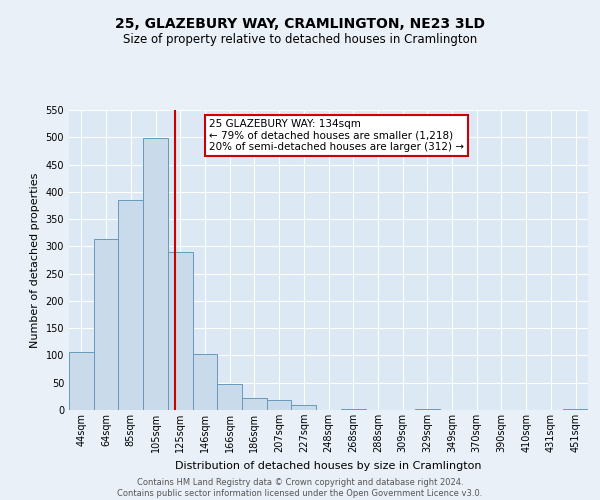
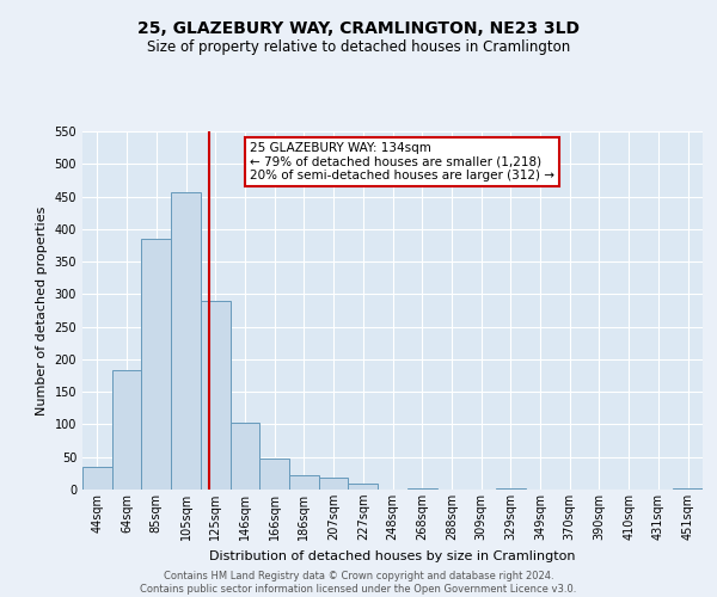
44sqm: 106 -> 35
64sqm: 314 -> 183
105sqm: 498 -> 457
